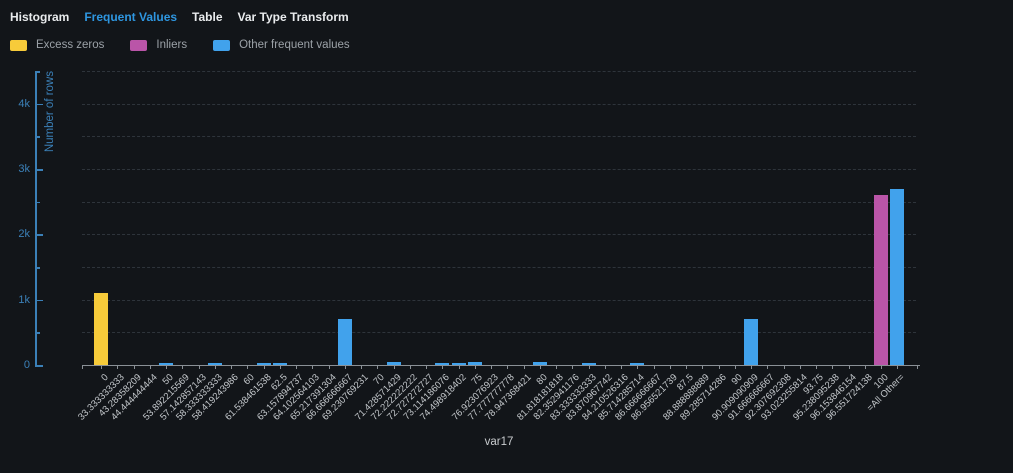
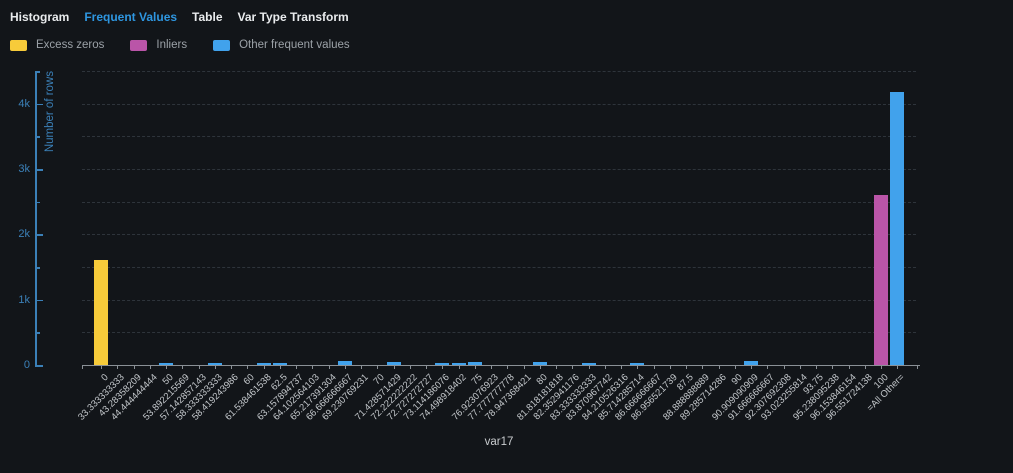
0: 1.1k -> 1.6k
66.666666667: 0.7k -> 0.1k
90.909090909: 0.7k -> 0.1k
=All Other=: 2.7k -> 4.2k
